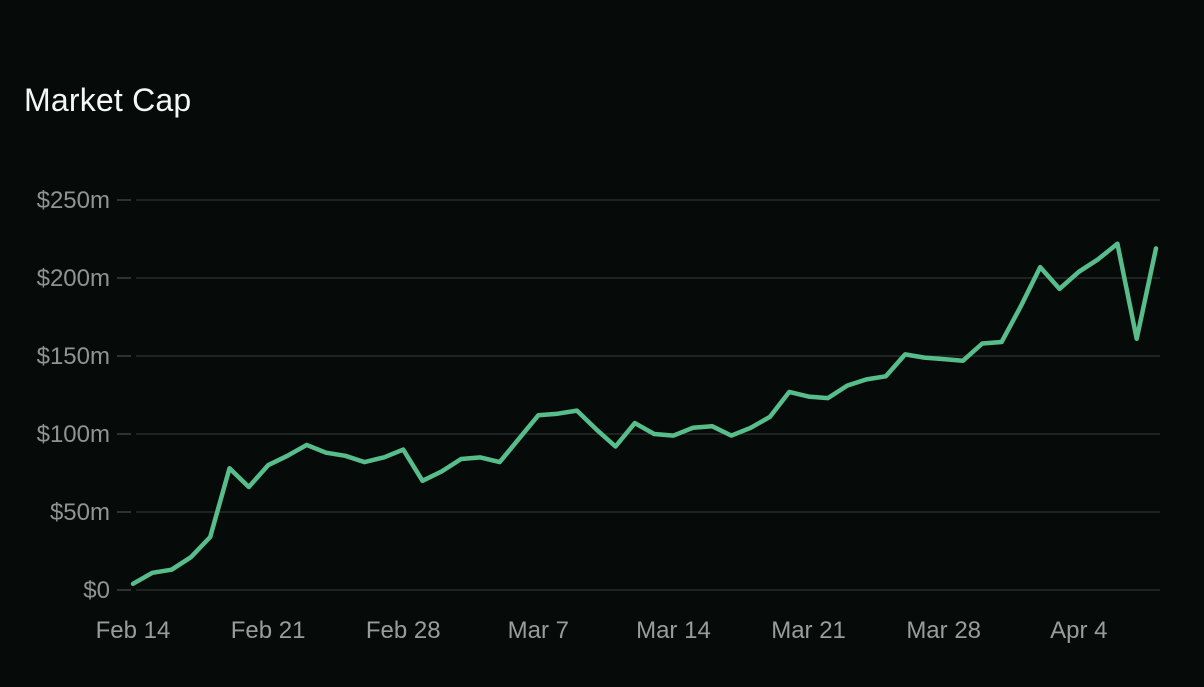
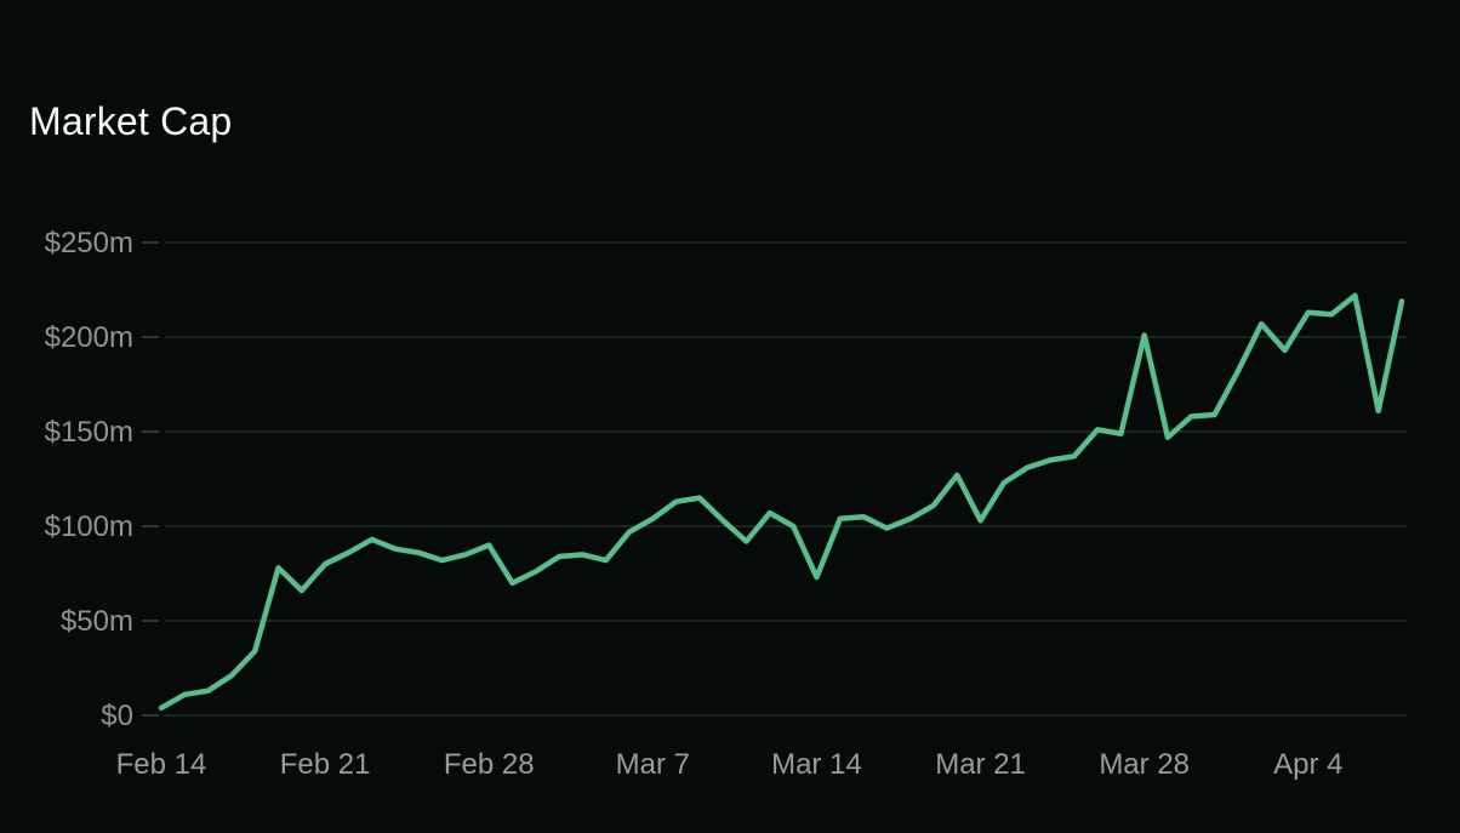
Mar 7: $112m -> $104m
Mar 14: $99m -> $73m
Mar 21: $124m -> $103m
Mar 28: $148m -> $201m
Apr 4: $204m -> $213m
